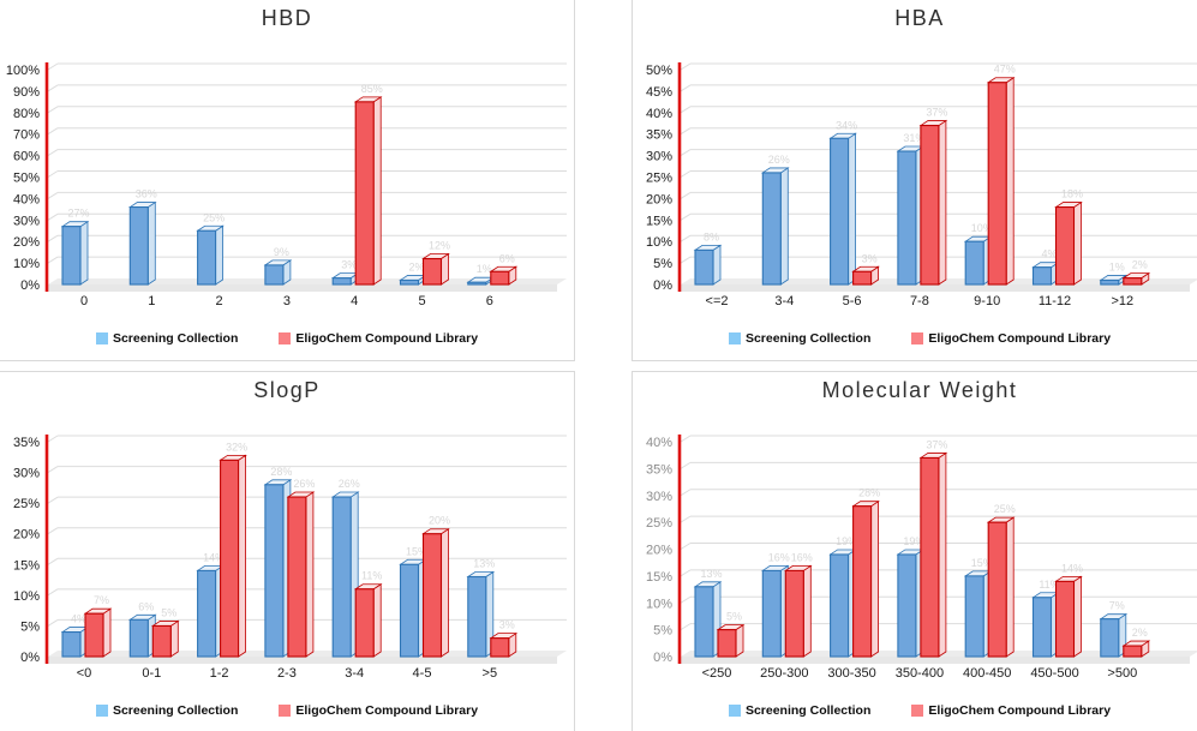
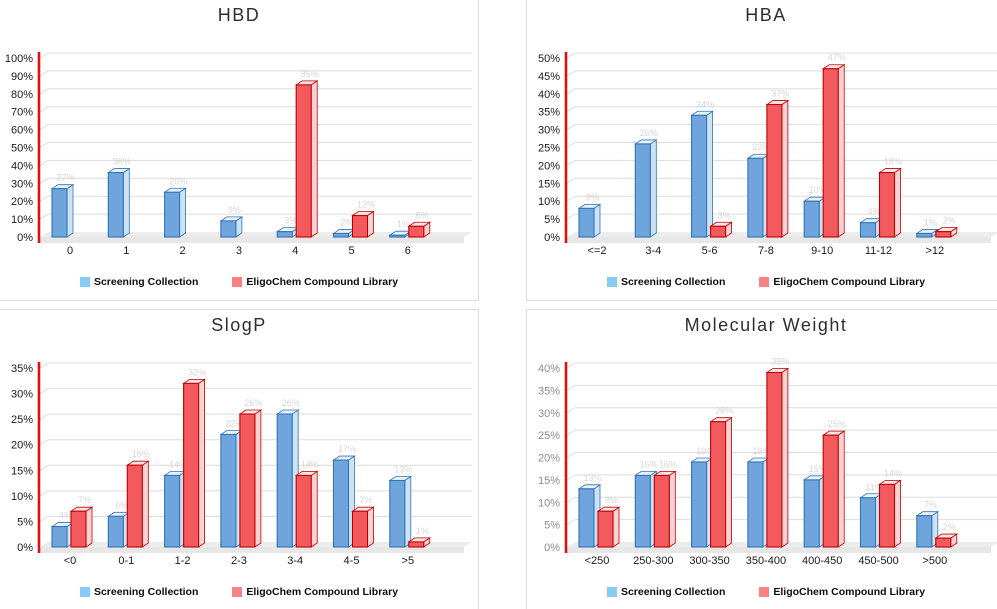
HBA/Screening Collection/7-8: 31% -> 22%
SlogP/EligoChem Compound Library/0-1: 5% -> 16%
SlogP/Screening Collection/2-3: 28% -> 22%
SlogP/EligoChem Compound Library/3-4: 11% -> 14%
SlogP/Screening Collection/4-5: 15% -> 17%
SlogP/EligoChem Compound Library/4-5: 20% -> 7%
SlogP/EligoChem Compound Library/>5: 3% -> 1%
Molecular Weight/EligoChem Compound Library/<250: 5% -> 8%
Molecular Weight/EligoChem Compound Library/350-400: 37% -> 39%
